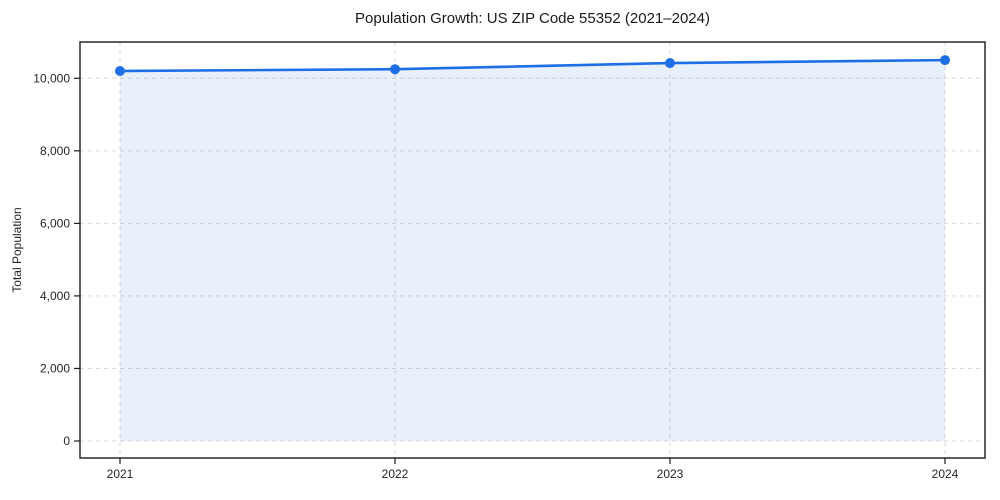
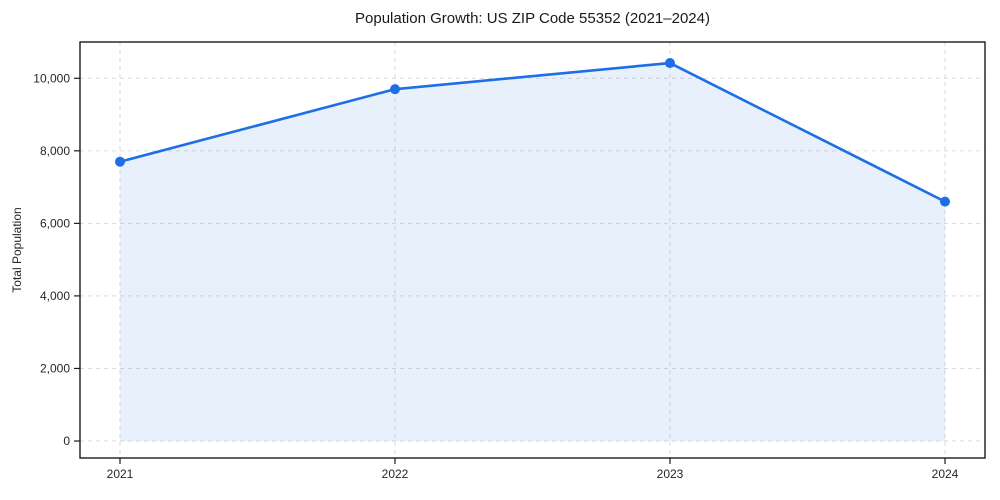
2021: 10200 -> 7700
2022: 10200 -> 9700
2024: 10500 -> 6600
